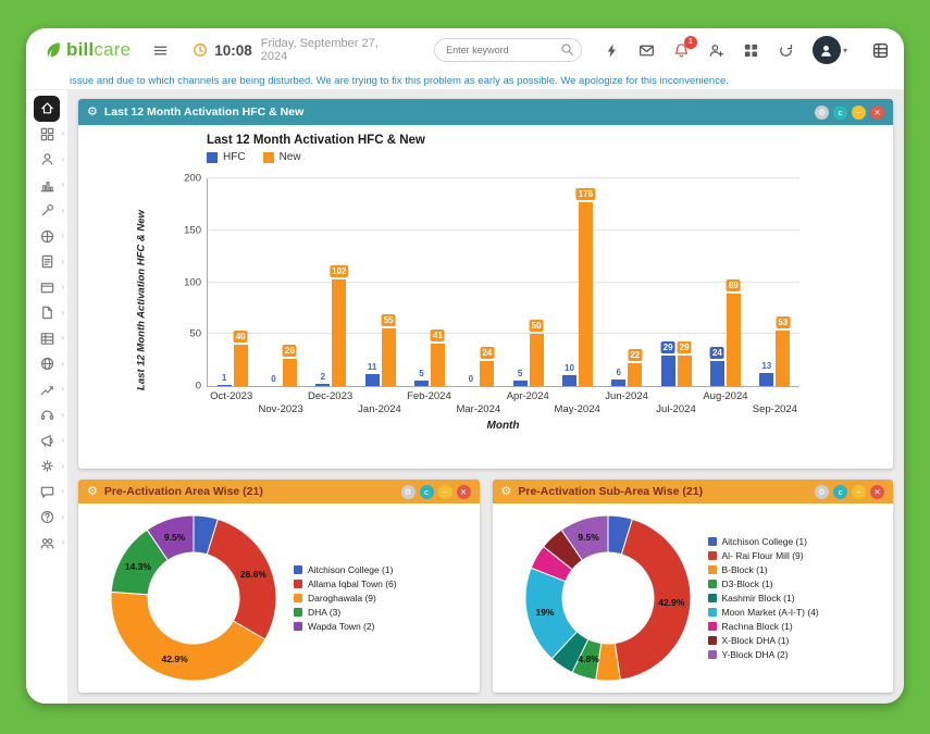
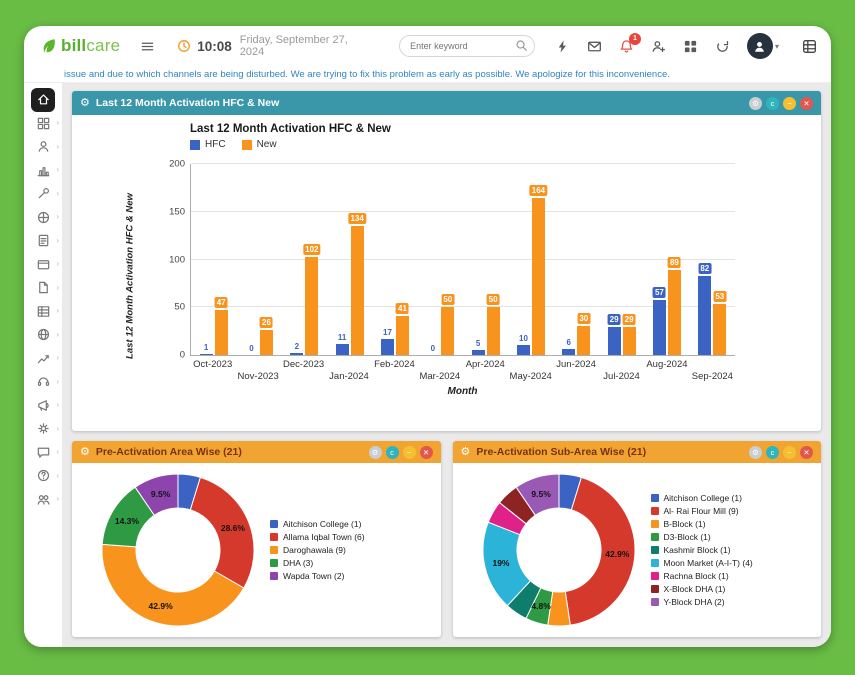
Last 12 Month Activation HFC & New/New/Oct-2023: 40 -> 47
Last 12 Month Activation HFC & New/New/Jan-2024: 55 -> 134
Last 12 Month Activation HFC & New/HFC/Feb-2024: 5 -> 17
Last 12 Month Activation HFC & New/New/Mar-2024: 24 -> 50
Last 12 Month Activation HFC & New/New/May-2024: 176 -> 164
Last 12 Month Activation HFC & New/New/Jun-2024: 22 -> 30
Last 12 Month Activation HFC & New/HFC/Aug-2024: 24 -> 57
Last 12 Month Activation HFC & New/HFC/Sep-2024: 13 -> 82
